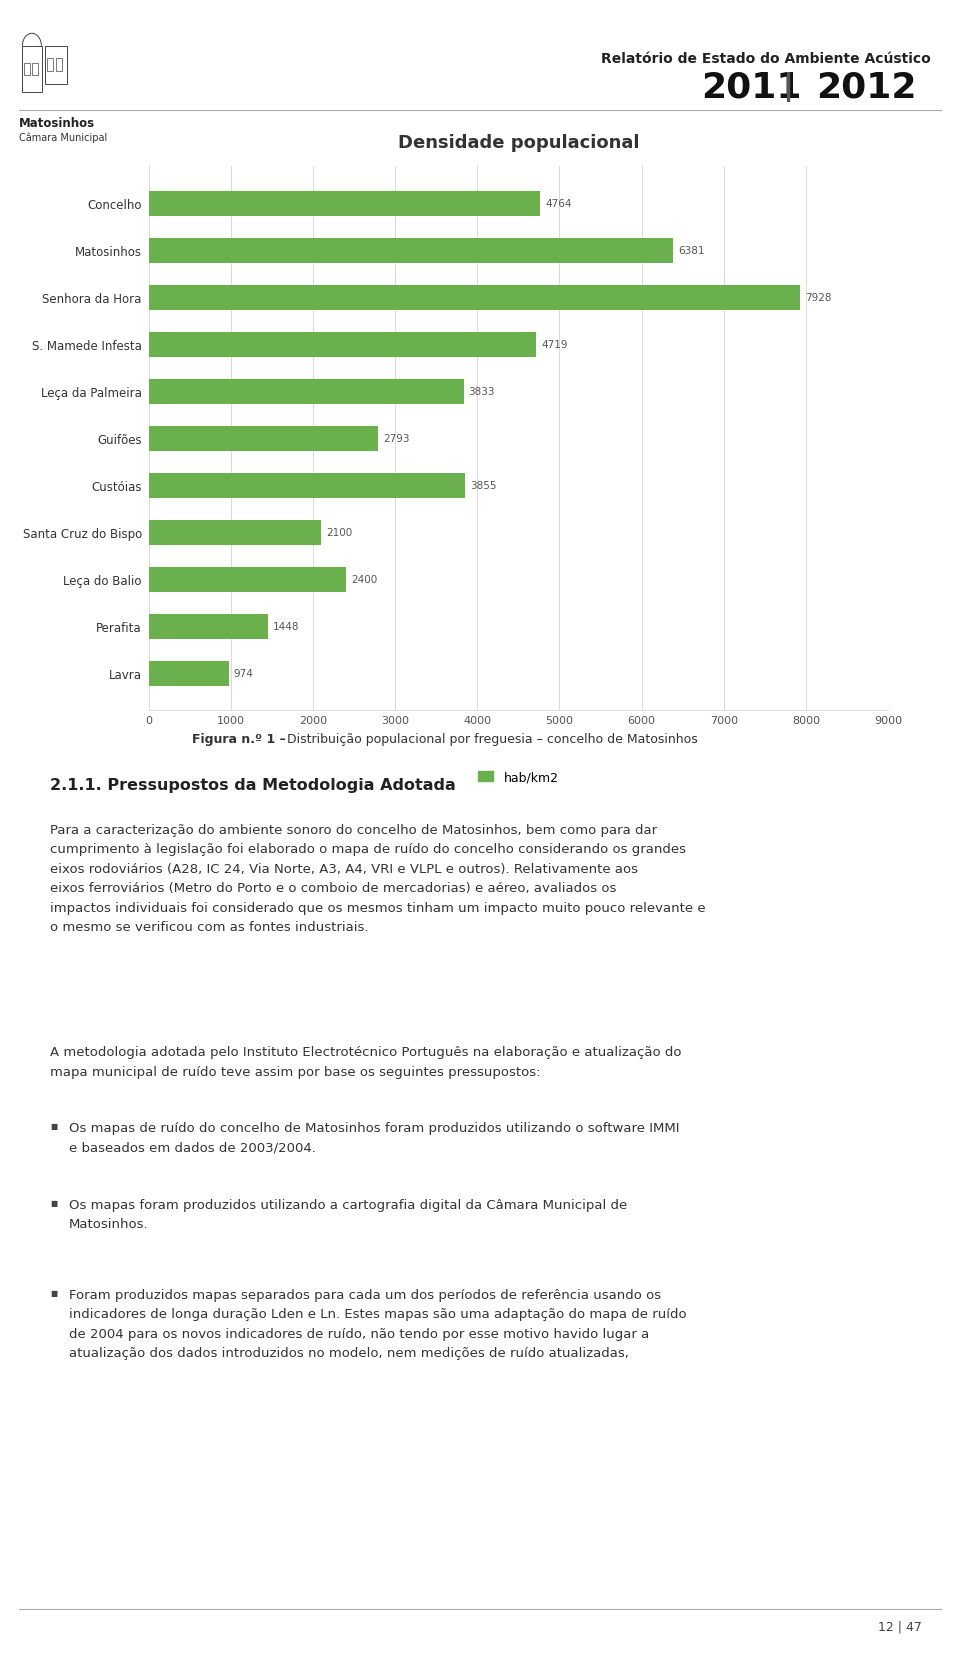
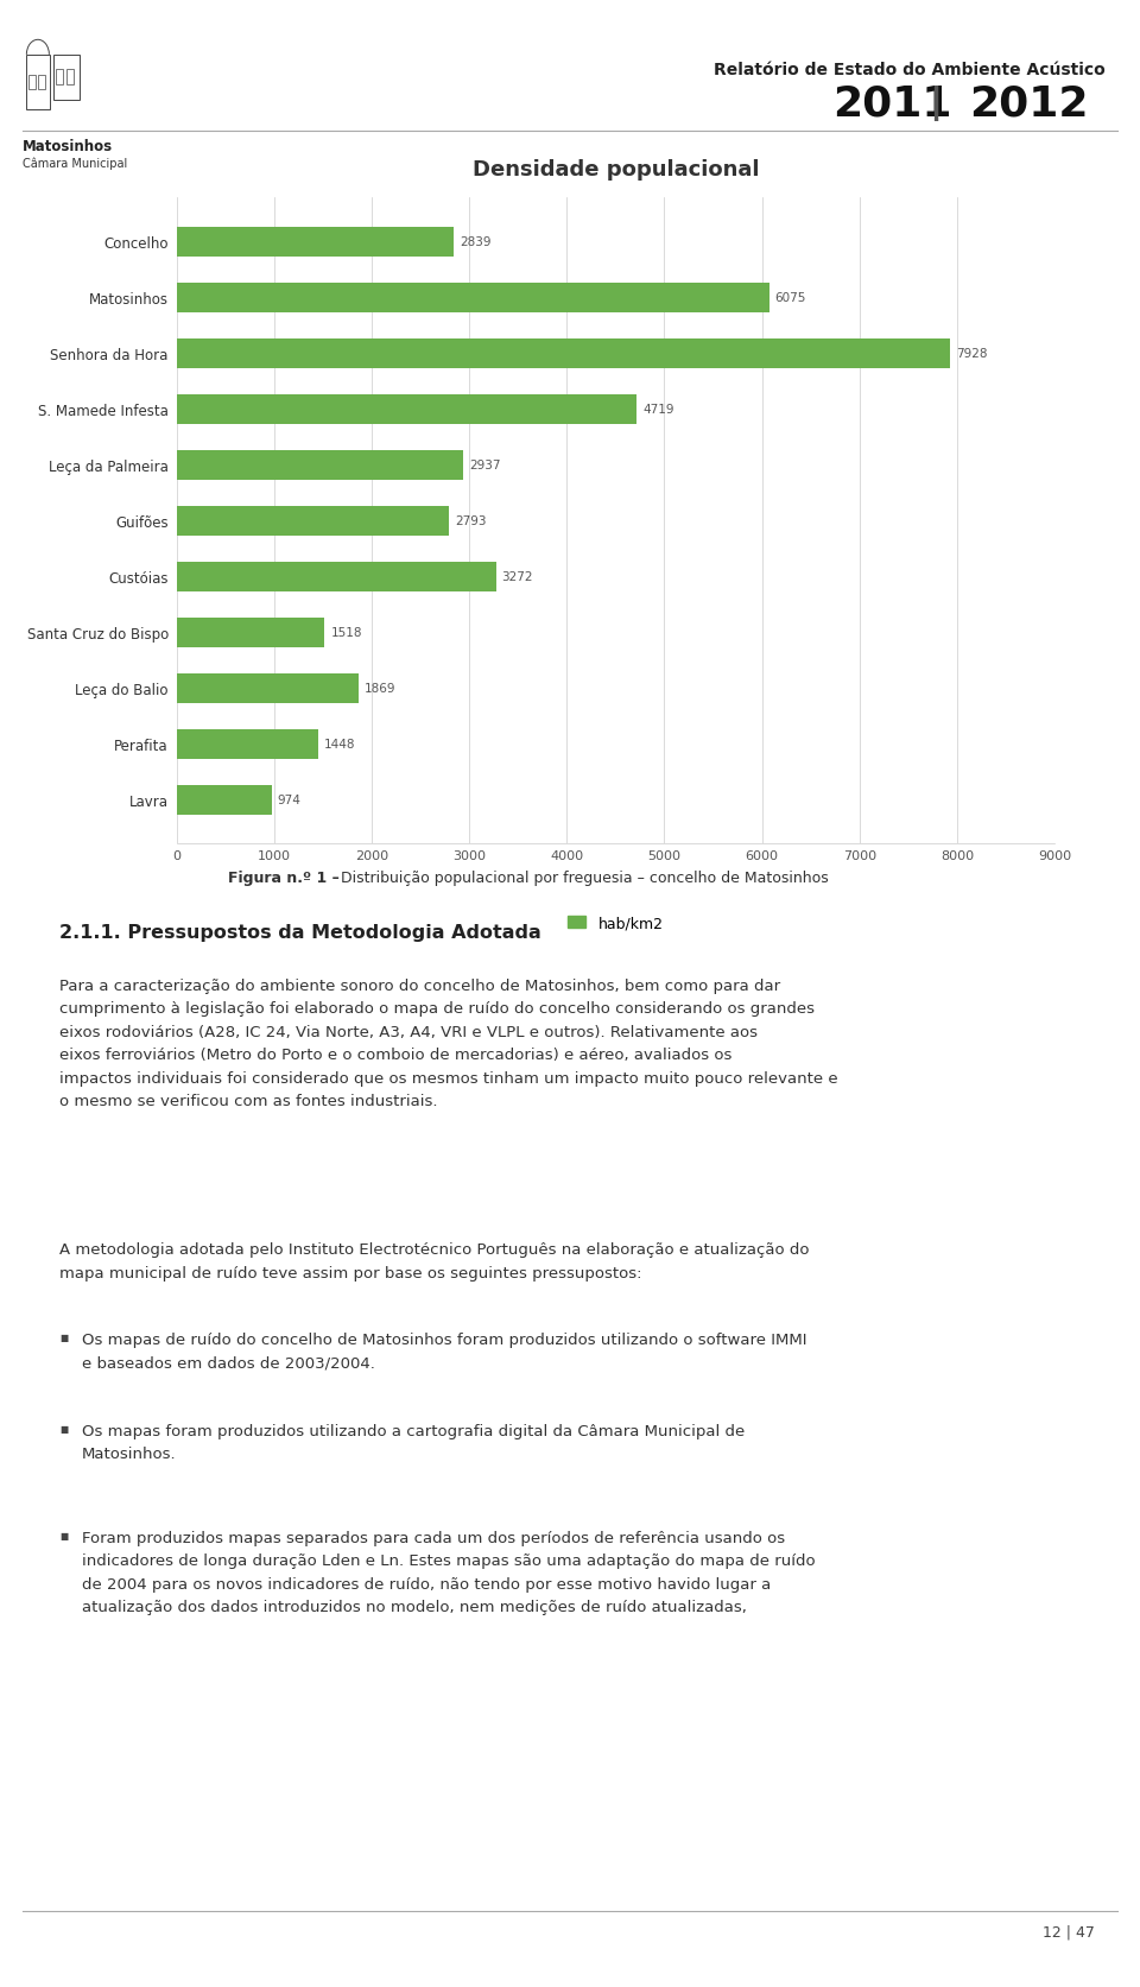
Concelho: 4764 -> 2839
Matosinhos: 6381 -> 6075
Leça da Palmeira: 3833 -> 2937
Custóias: 3855 -> 3272
Santa Cruz do Bispo: 2100 -> 1518
Leça do Balio: 2400 -> 1869
